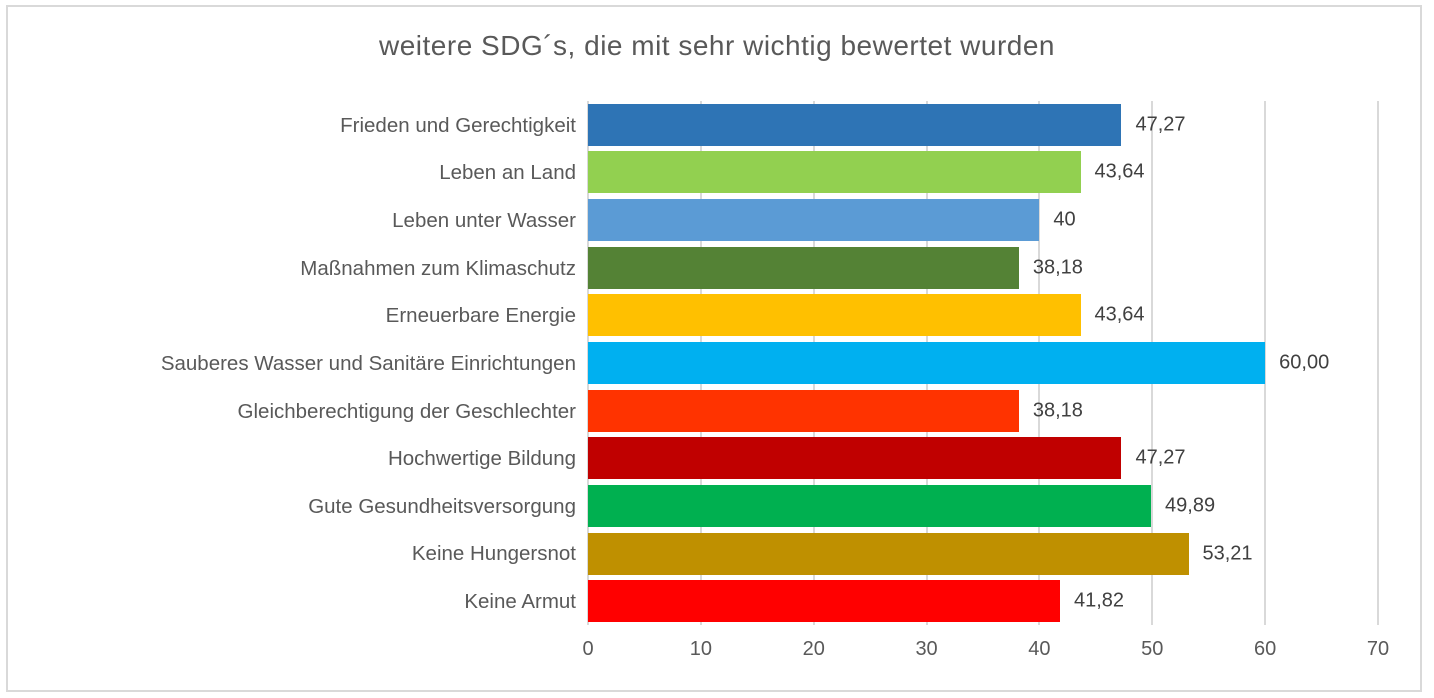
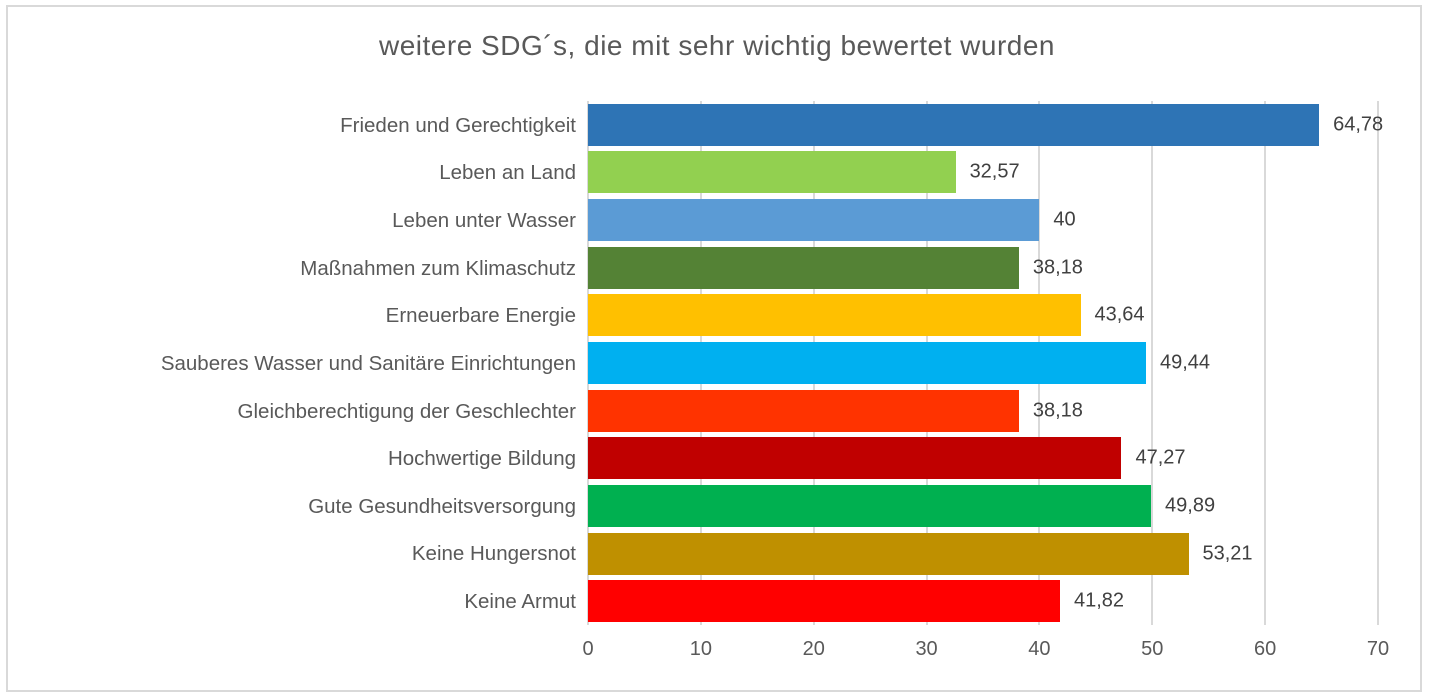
Frieden und Gerechtigkeit: 47,27 -> 64,78
Leben an Land: 43,64 -> 32,57
Sauberes Wasser und Sanitäre Einrichtungen: 60,00 -> 49,44
